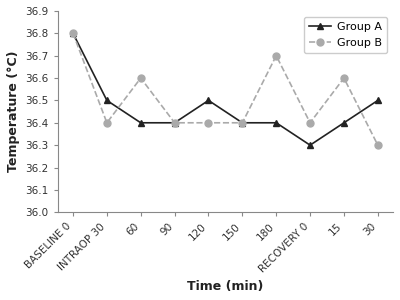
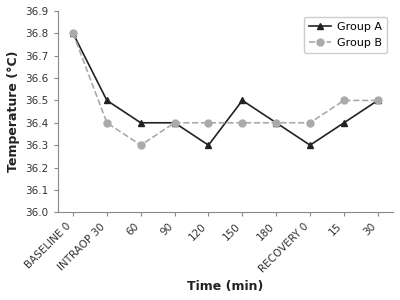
Group B/60: 36.6 -> 36.3
Group A/120: 36.5 -> 36.3
Group A/150: 36.4 -> 36.5
Group B/180: 36.7 -> 36.4
Group B/15: 36.6 -> 36.5
Group B/30: 36.3 -> 36.5
